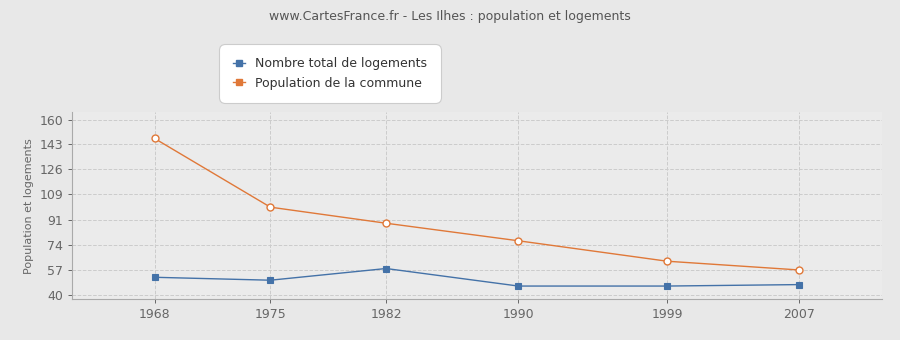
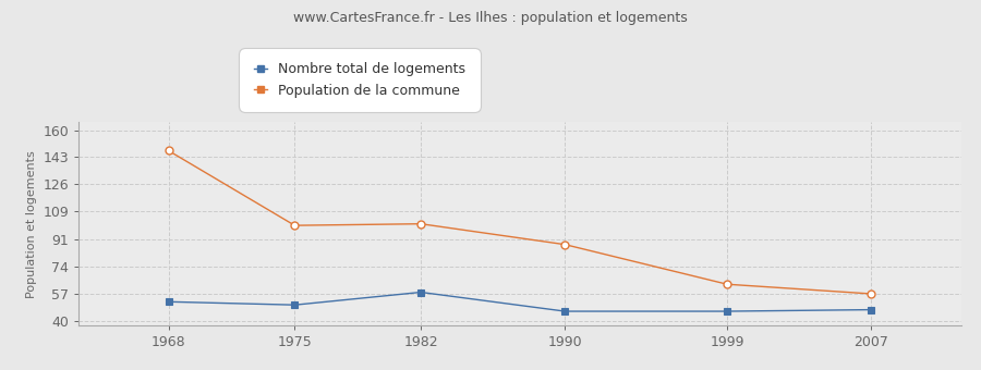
Population de la commune/1982: 89 -> 101
Population de la commune/1990: 77 -> 88
